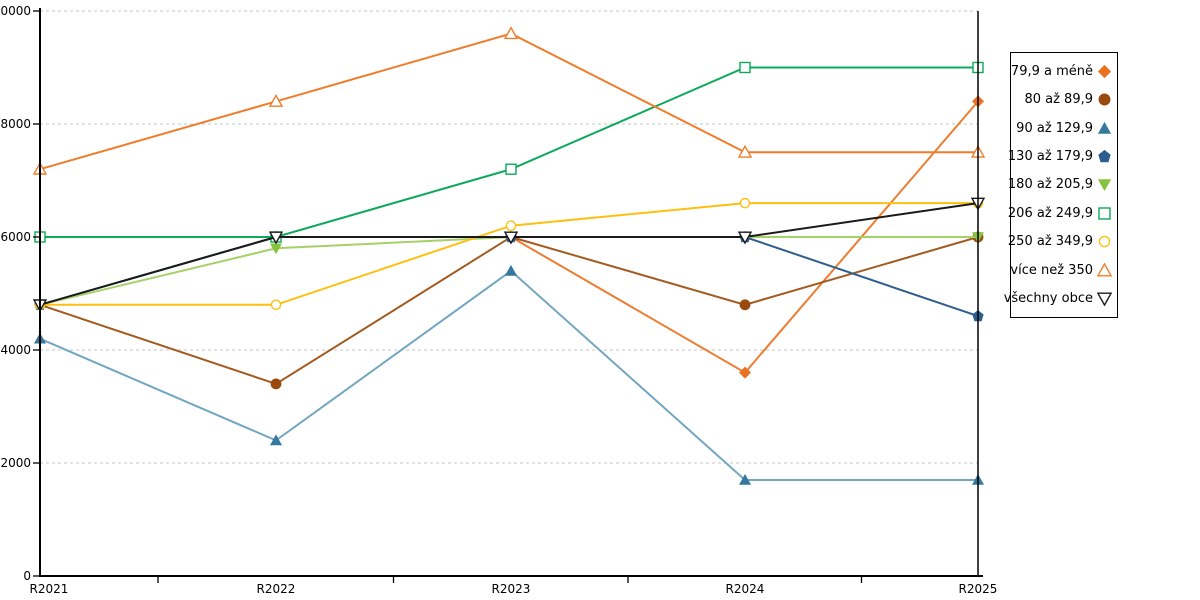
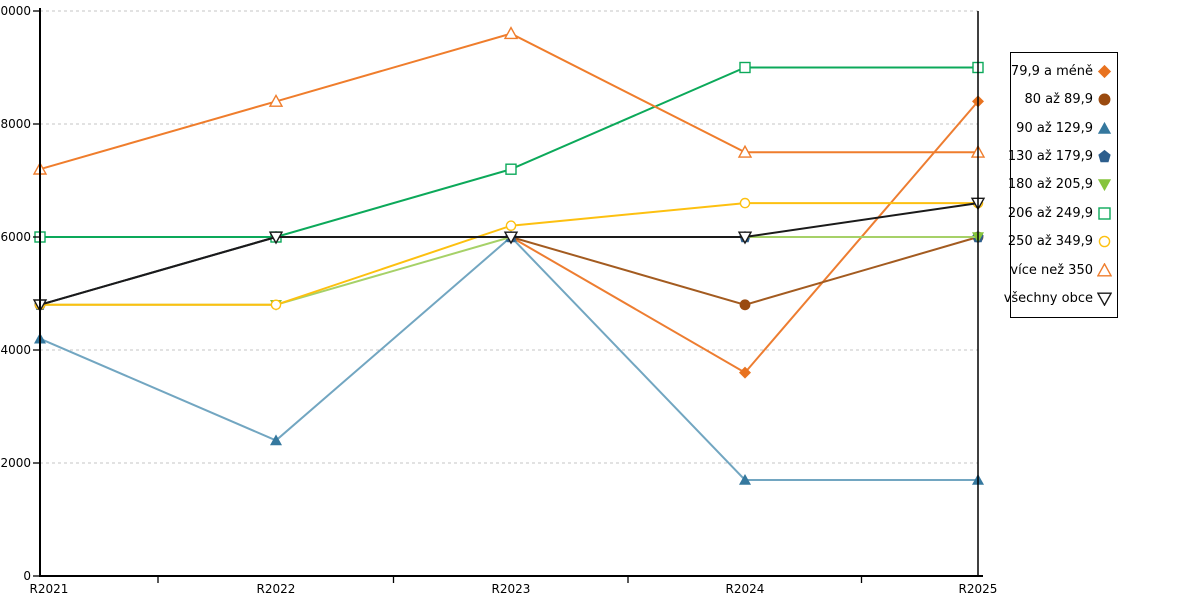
80 až 89,9/R2022: 3400 -> 6000
180 až 205,9/R2022: 5800 -> 4800
90 až 129,9/R2023: 5400 -> 6000
130 až 179,9/R2025: 4600 -> 6000
